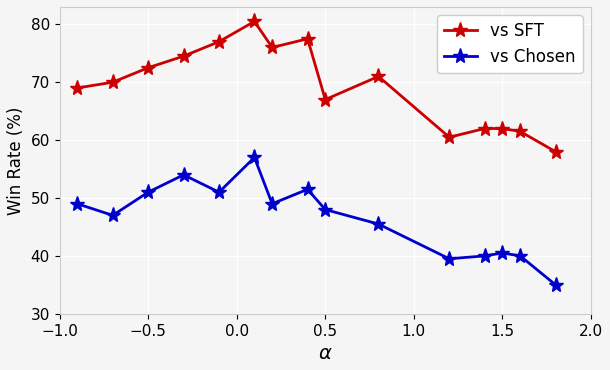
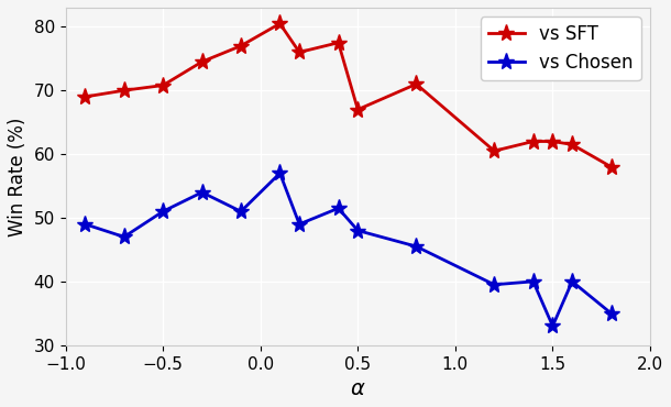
vs SFT/−0.5: 72.5 -> 70.8
vs Chosen/1.5: 40.5 -> 33.0
